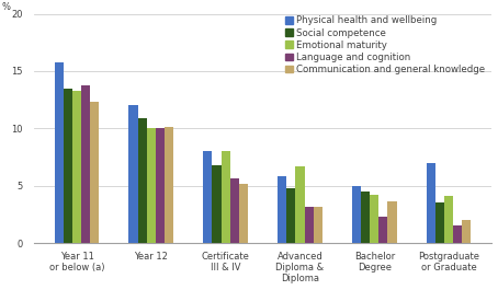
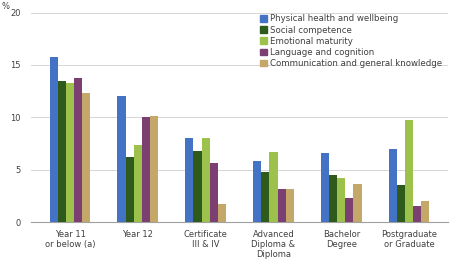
Social competence/Year 12: 10.9 -> 6.2
Emotional maturity/Year 12: 10.0 -> 7.4
Communication and general knowledge/Certificate III & IV: 5.2 -> 1.7
Physical health and wellbeing/Bachelor Degree: 5.0 -> 6.6
Emotional maturity/Postgraduate or Graduate: 4.1 -> 9.7
